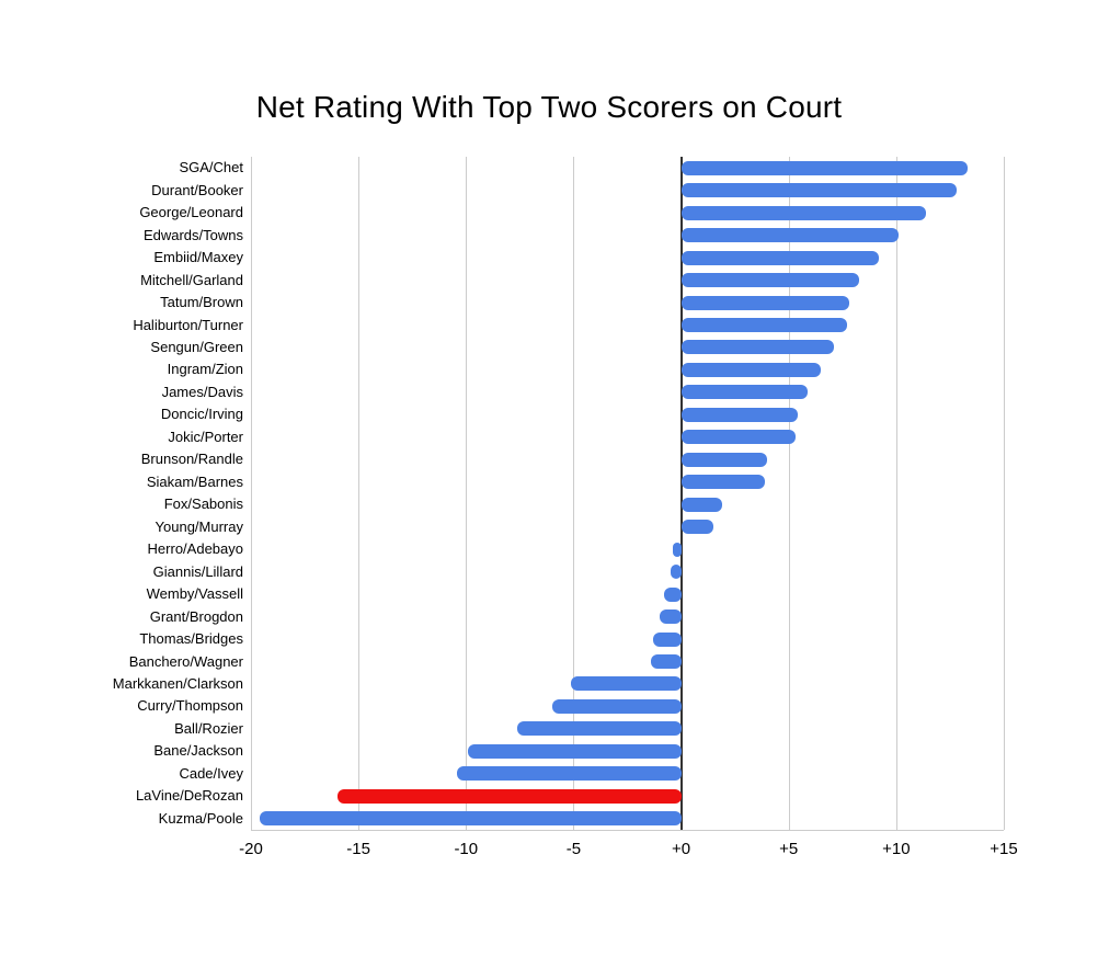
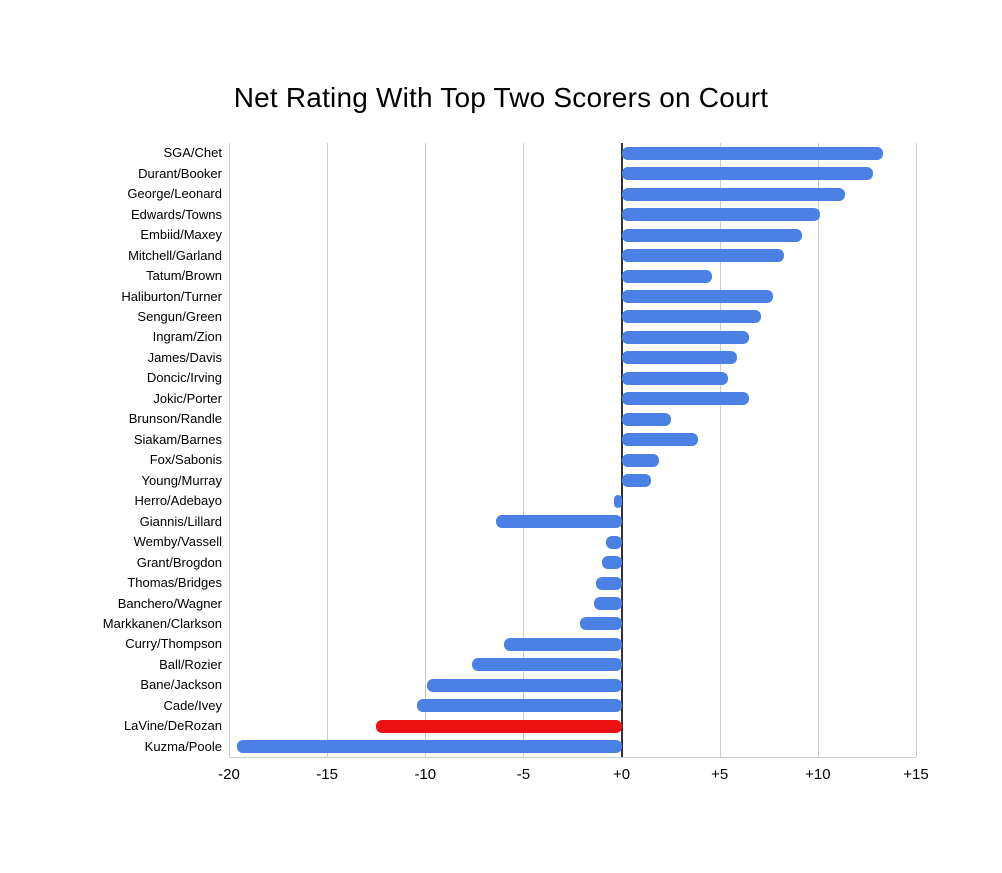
Tatum/Brown: 7.8 -> 4.6
Jokic/Porter: 5.3 -> 6.5
Brunson/Randle: 4.0 -> 2.5
Giannis/Lillard: -0.5 -> -6.4
Markkanen/Clarkson: -5.1 -> -2.1
LaVine/DeRozan: -16.0 -> -12.5
